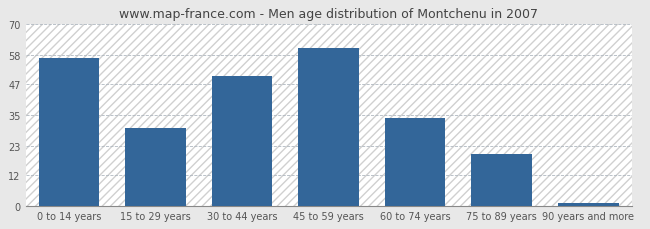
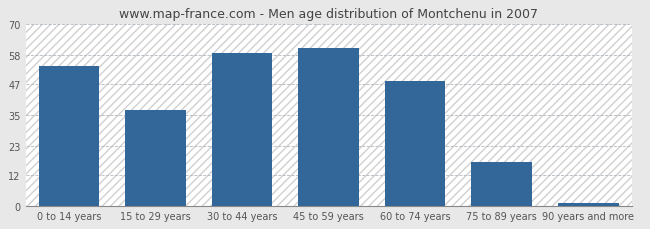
0 to 14 years: 57 -> 54
15 to 29 years: 30 -> 37
30 to 44 years: 50 -> 59
60 to 74 years: 34 -> 48
75 to 89 years: 20 -> 17
